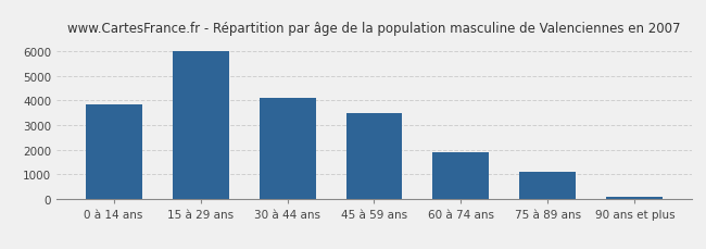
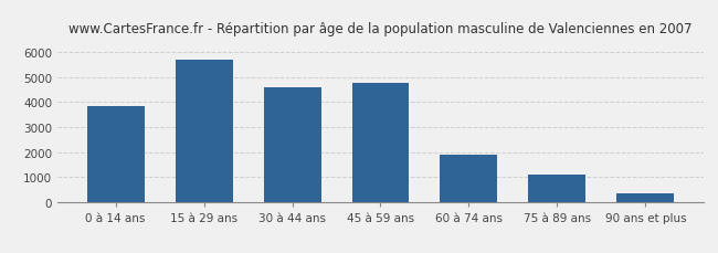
15 à 29 ans: 6020 -> 5700
30 à 44 ans: 4100 -> 4600
45 à 59 ans: 3490 -> 4750
90 ans et plus: 110 -> 350
